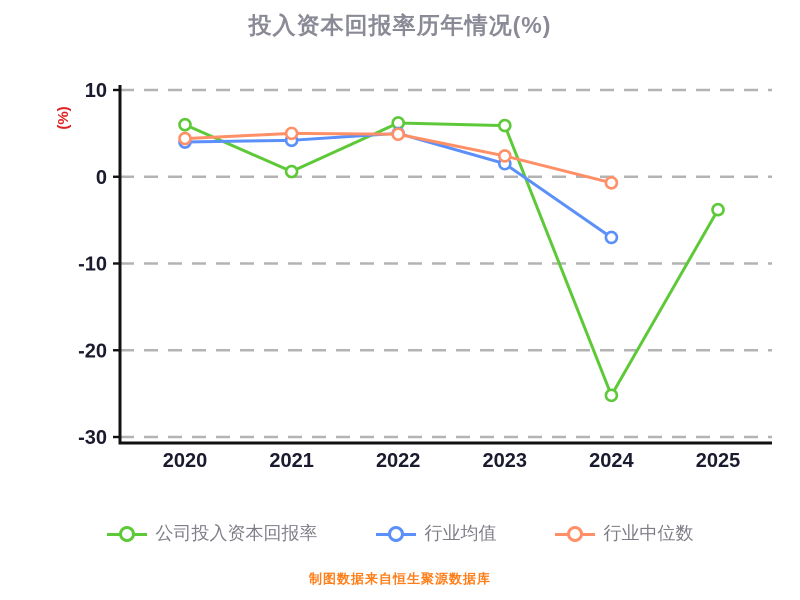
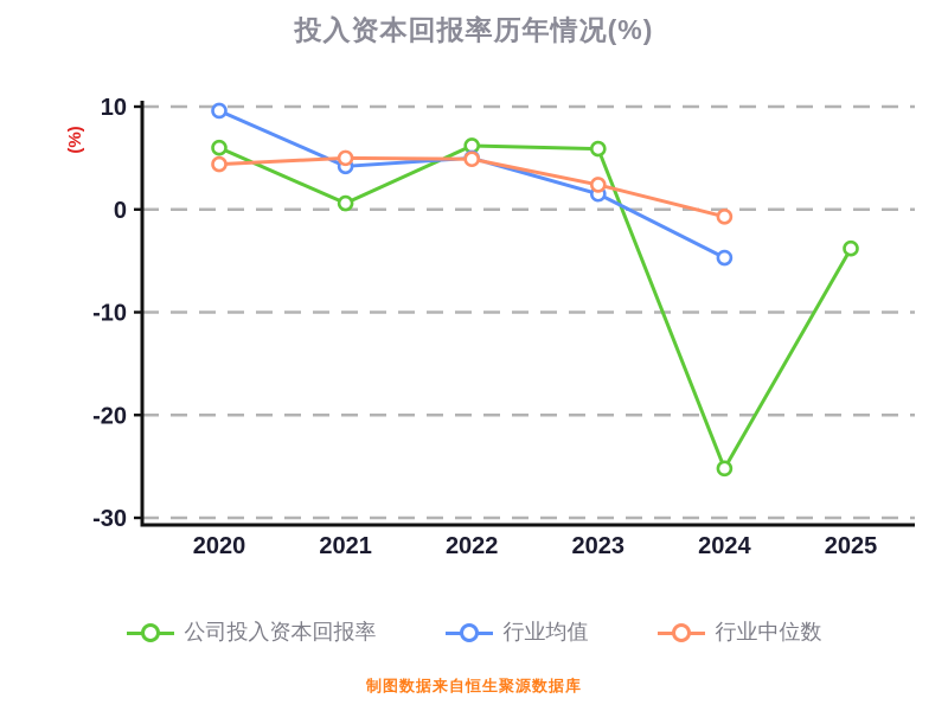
行业均值/2020: 4 -> 10
行业均值/2024: -7 -> -5
